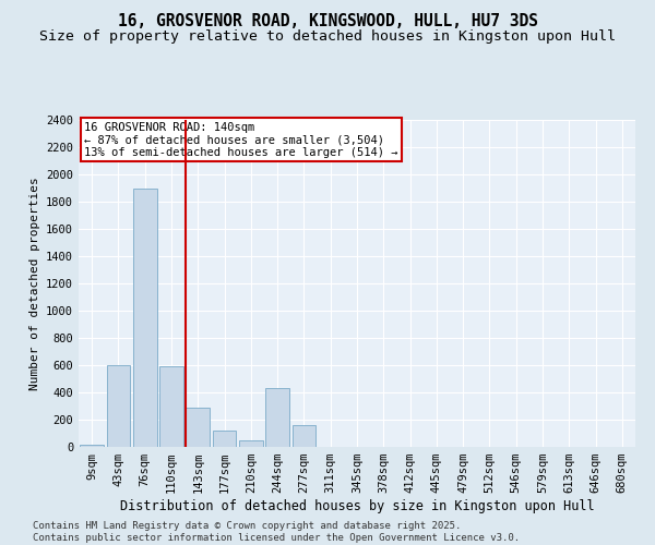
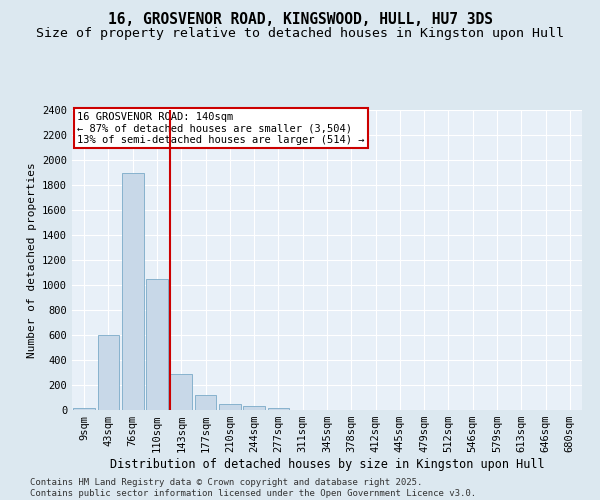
110sqm: 590 -> 1050
244sqm: 430 -> 30
277sqm: 160 -> 20
